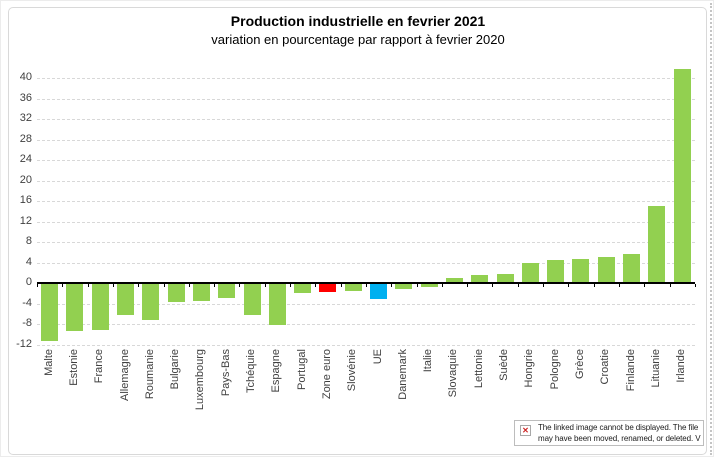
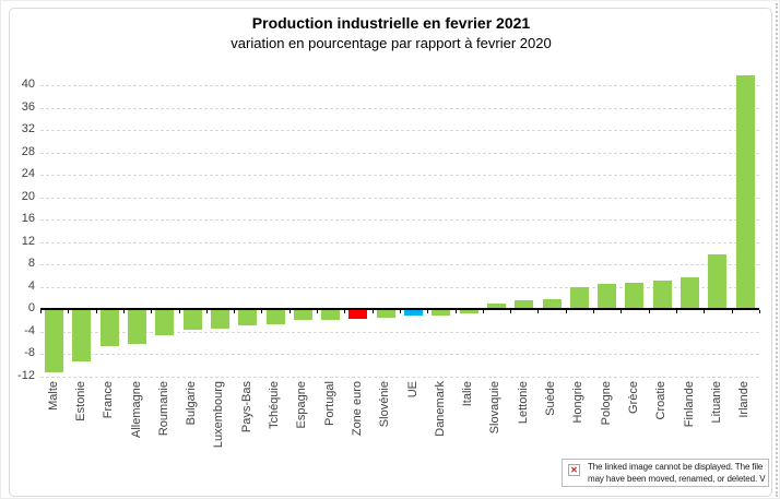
France: -9 -> -6
Roumanie: -7 -> -4
Tchéquie: -6 -> -3
Espagne: -8 -> -2
UE: -3 -> -1
Lituanie: 15 -> 10
